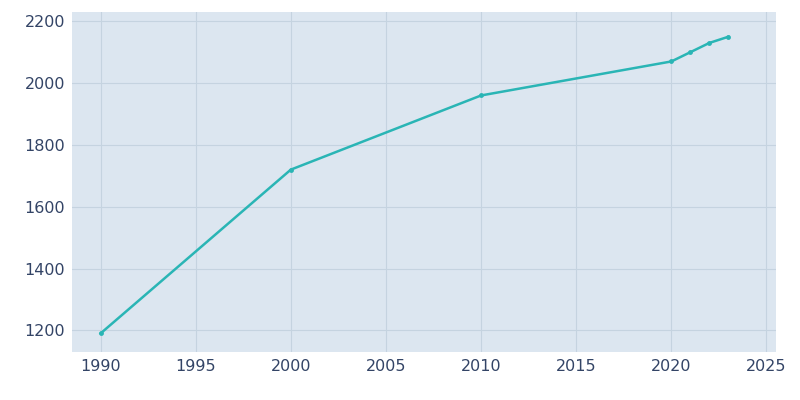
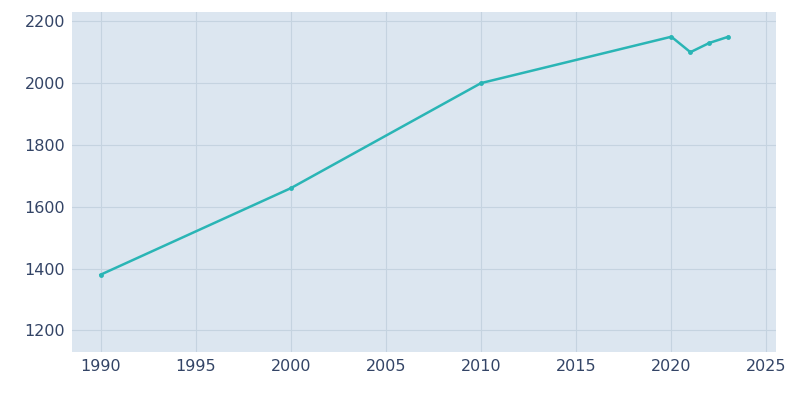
1990: 1190 -> 1380
2000: 1720 -> 1660
2010: 1960 -> 2000
2020: 2070 -> 2150
